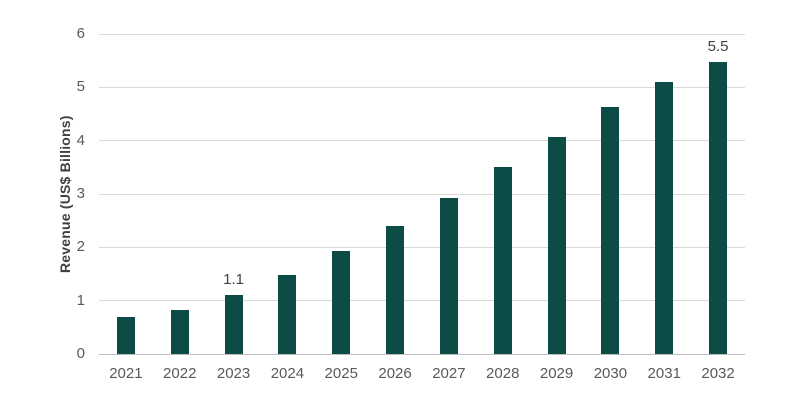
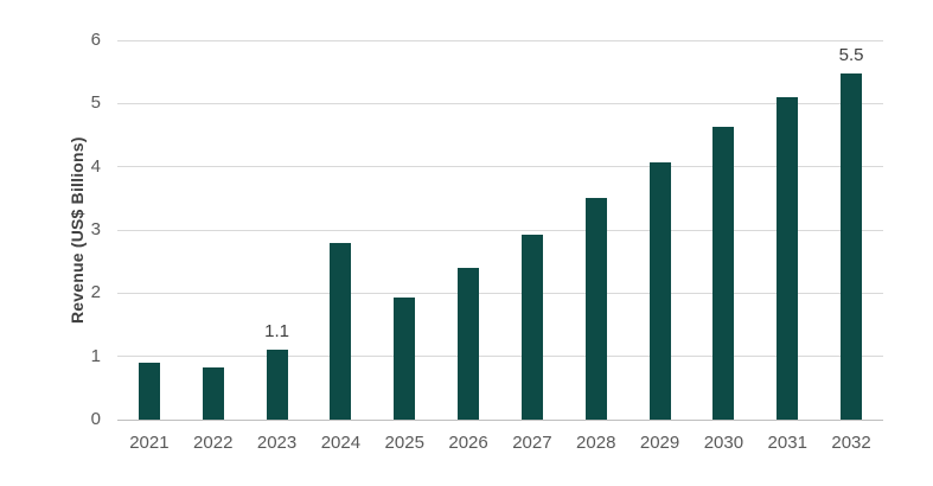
2021: 0.7 -> 0.9
2024: 1.5 -> 2.8
